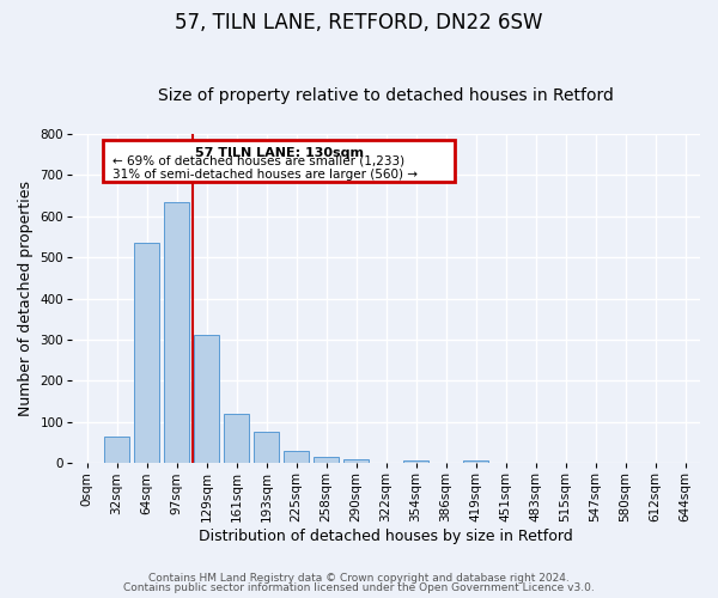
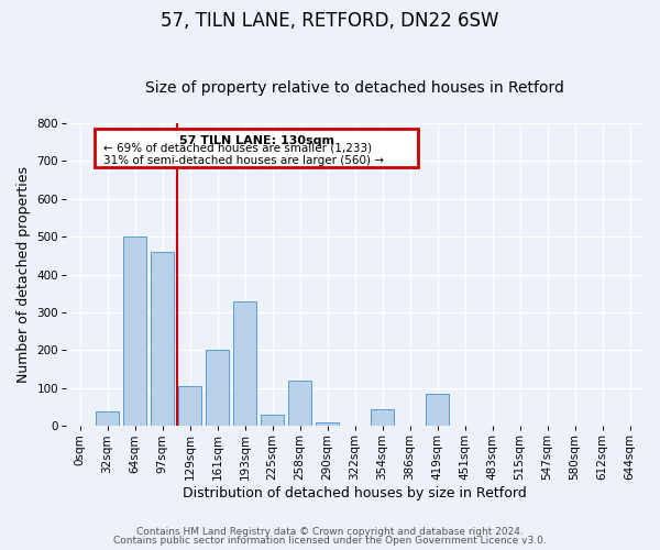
32sqm: 65 -> 40
64sqm: 535 -> 500
97sqm: 635 -> 460
129sqm: 313 -> 105
161sqm: 120 -> 200
193sqm: 77 -> 330
258sqm: 15 -> 120
354sqm: 8 -> 45
419sqm: 8 -> 85
